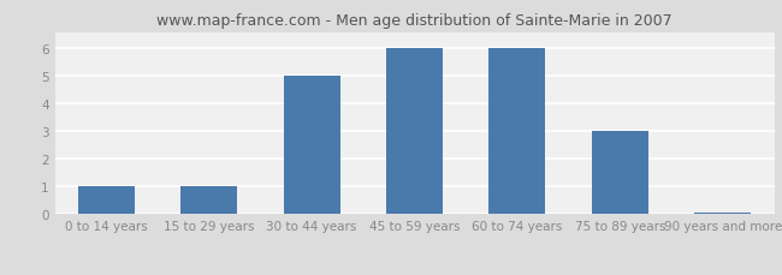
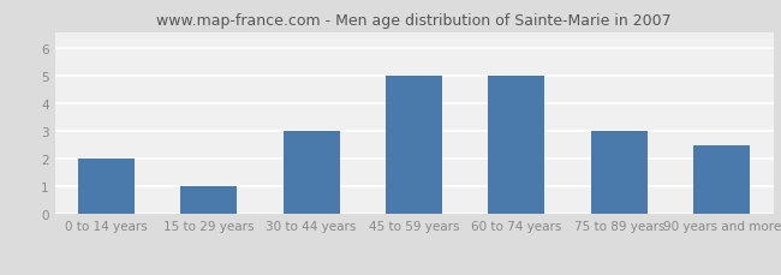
0 to 14 years: 1.00 -> 2.00
30 to 44 years: 5.00 -> 3.00
45 to 59 years: 6.00 -> 5.00
60 to 74 years: 6.00 -> 5.00
90 years and more: 0.07 -> 2.50
